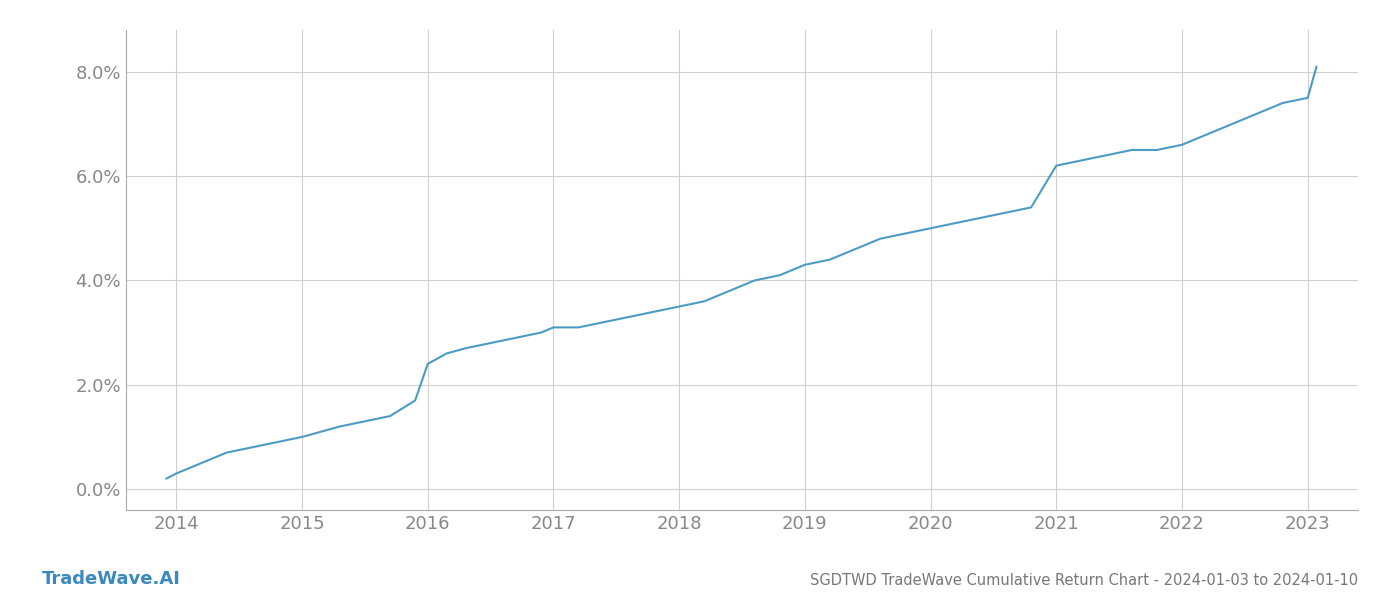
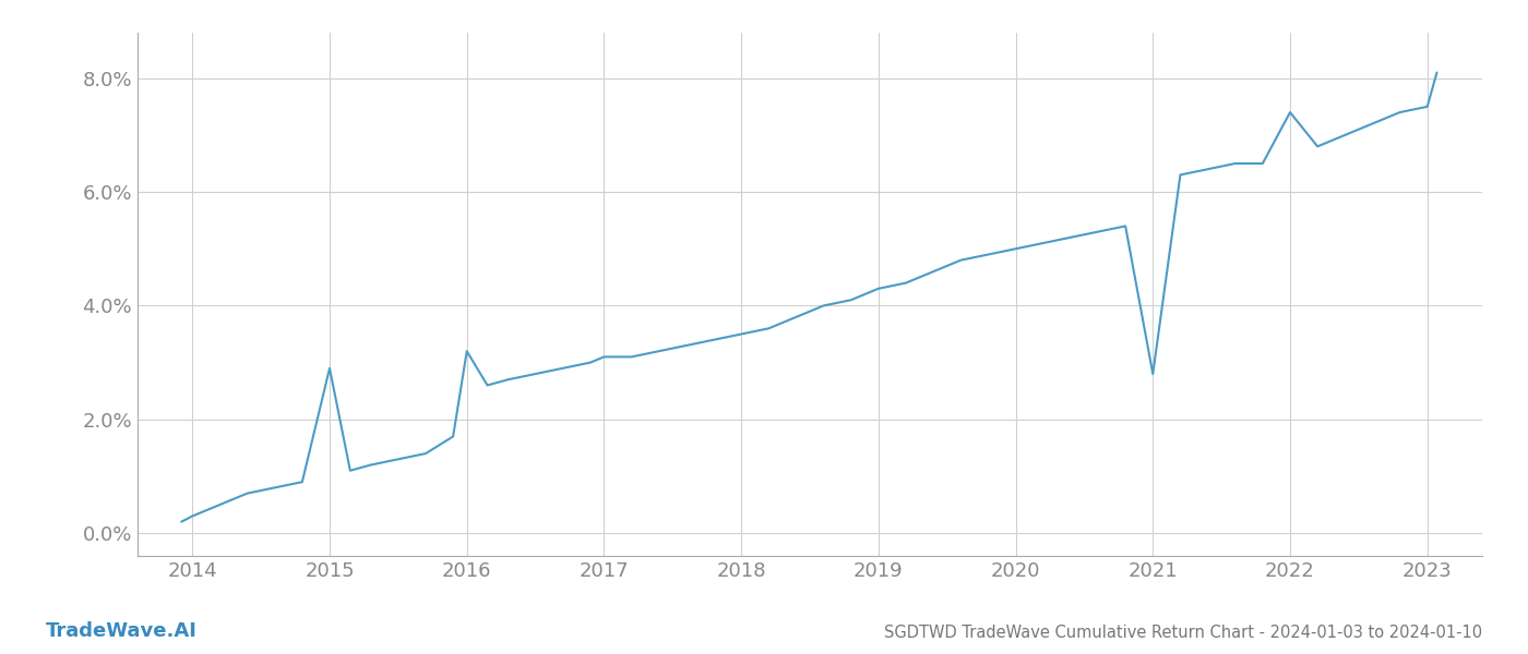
2015: 1.0% -> 2.9%
2016: 2.4% -> 3.2%
2021: 6.2% -> 2.8%
2022: 6.6% -> 7.4%
